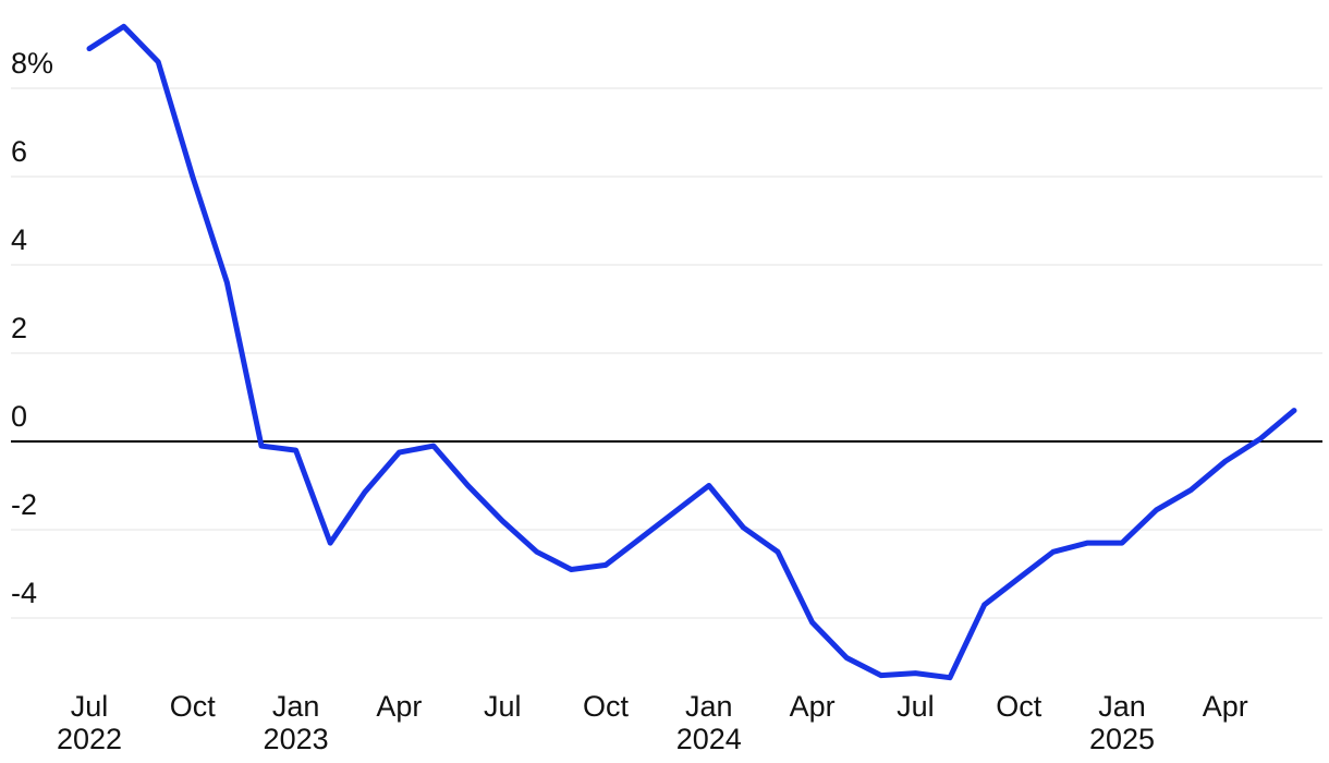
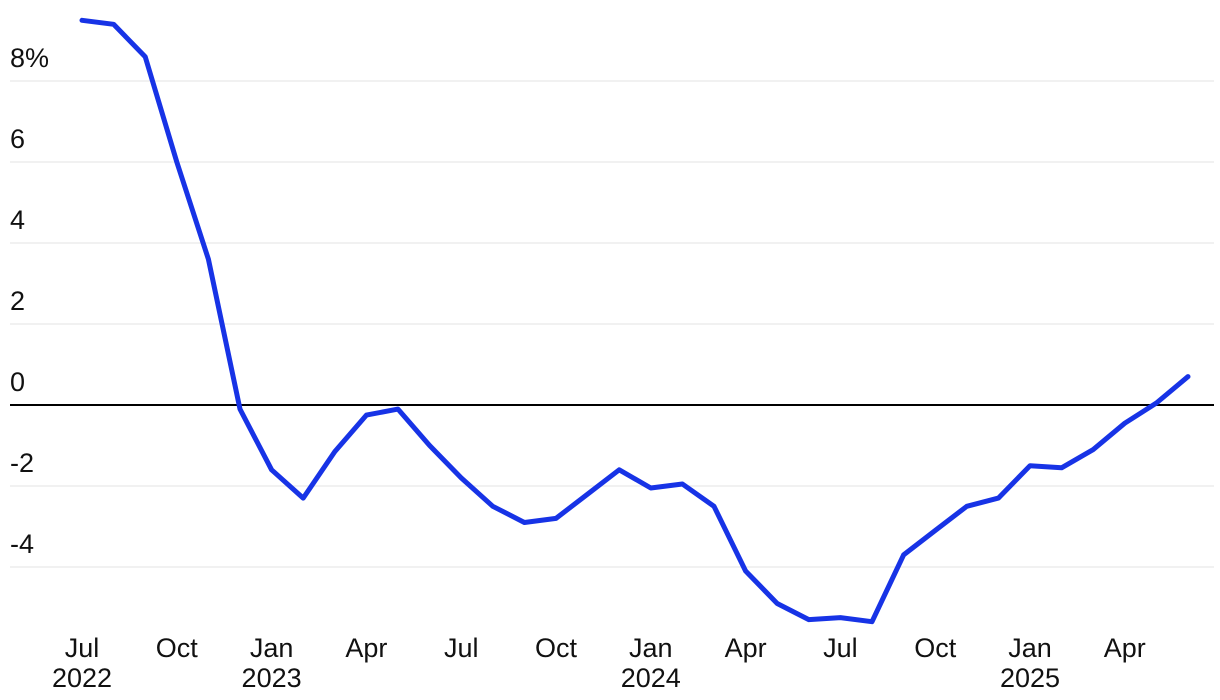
Jul 2022: 8.9% -> 9.5%
Jan 2023: -0.2% -> -1.6%
Jan 2024: -1.0% -> -2.0%
Jan 2025: -2.3% -> -1.5%
